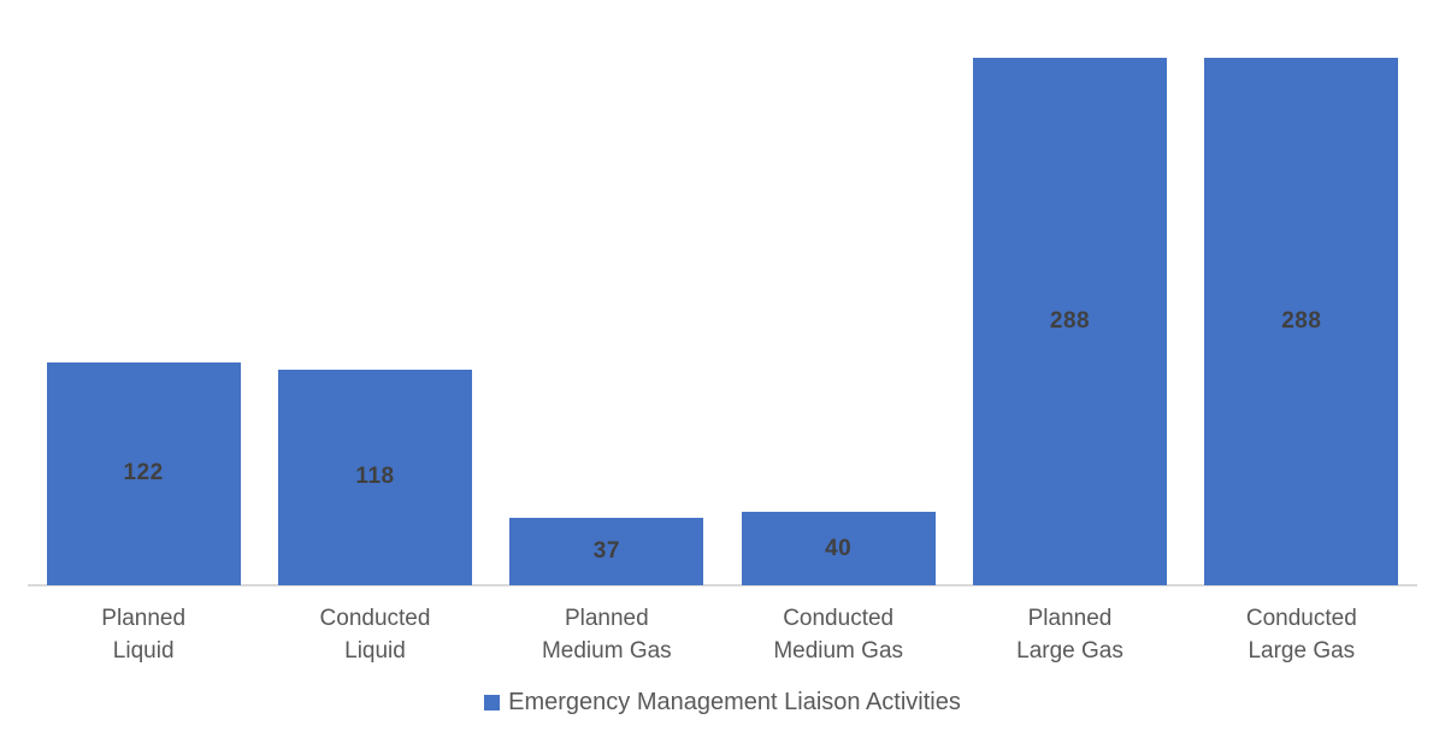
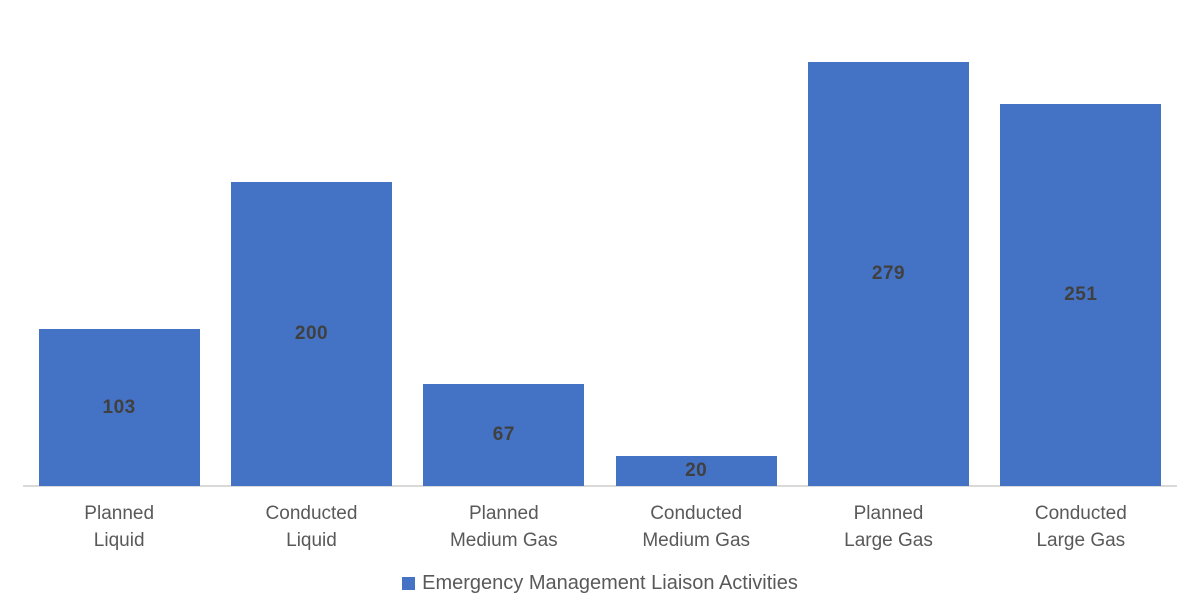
Planned Liquid: 122 -> 103
Conducted Liquid: 118 -> 200
Planned Medium Gas: 37 -> 67
Conducted Medium Gas: 40 -> 20
Planned Large Gas: 288 -> 279
Conducted Large Gas: 288 -> 251
